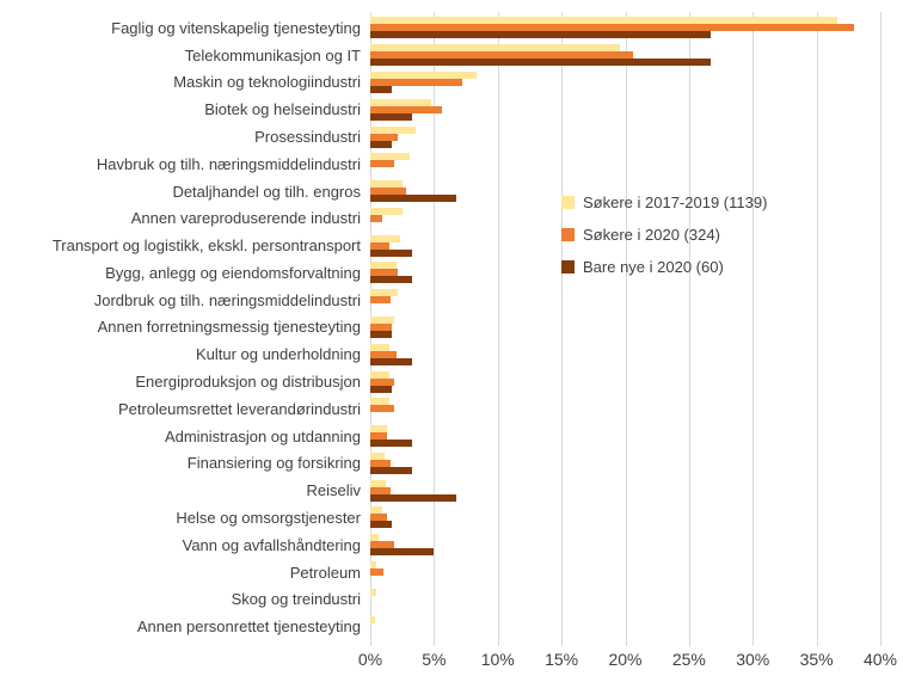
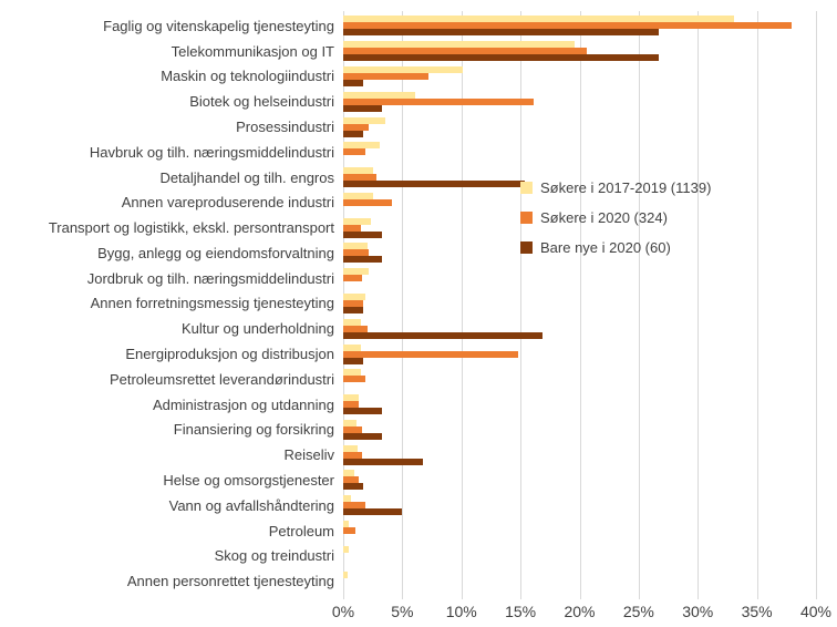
Søkere i 2017-2019 (1139)/Faglig og vitenskapelig tjenesteyting: 36.6% -> 33.1%
Søkere i 2017-2019 (1139)/Maskin og teknologiindustri: 8.3% -> 10.1%
Søkere i 2017-2019 (1139)/Biotek og helseindustri: 4.8% -> 6.1%
Søkere i 2020 (324)/Biotek og helseindustri: 5.6% -> 16.1%
Bare nye i 2020 (60)/Detaljhandel og tilh. engros: 6.7% -> 15.4%
Søkere i 2020 (324)/Annen vareproduserende industri: 0.9% -> 4.1%
Bare nye i 2020 (60)/Kultur og underholdning: 3.3% -> 16.9%
Søkere i 2020 (324)/Energiproduksjon og distribusjon: 1.9% -> 14.8%
